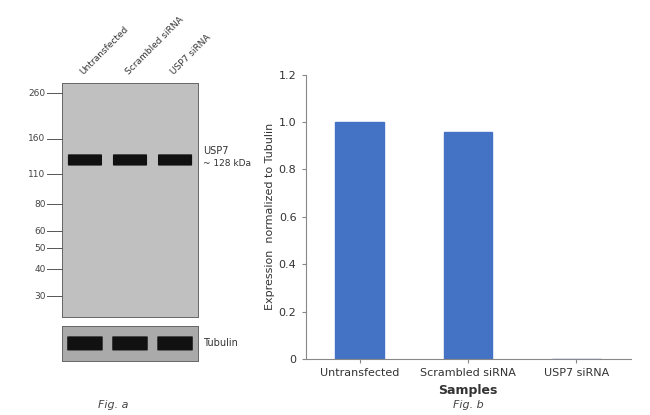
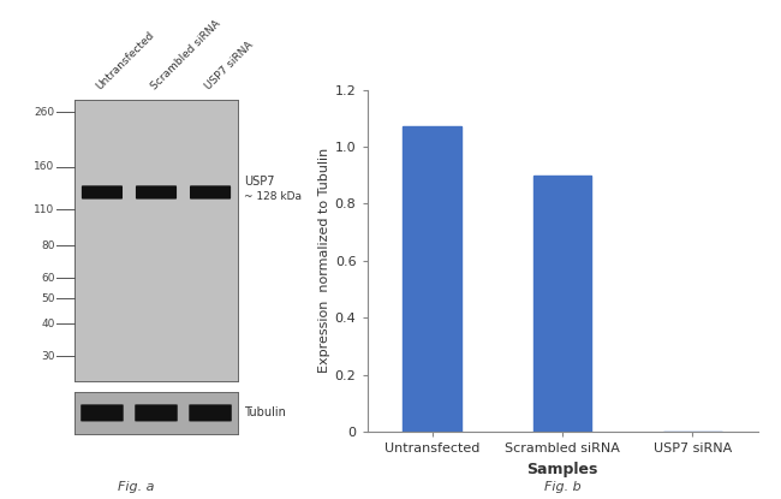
Untransfected: 1.00 -> 1.07
Scrambled siRNA: 0.96 -> 0.90
